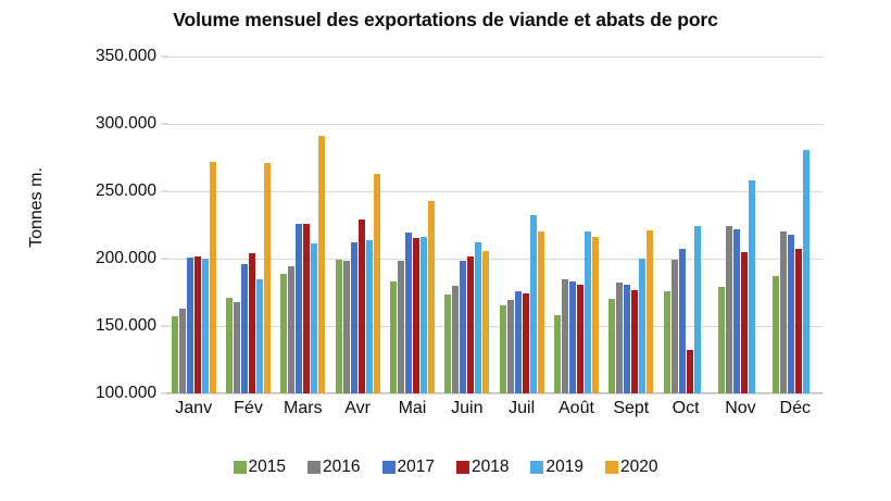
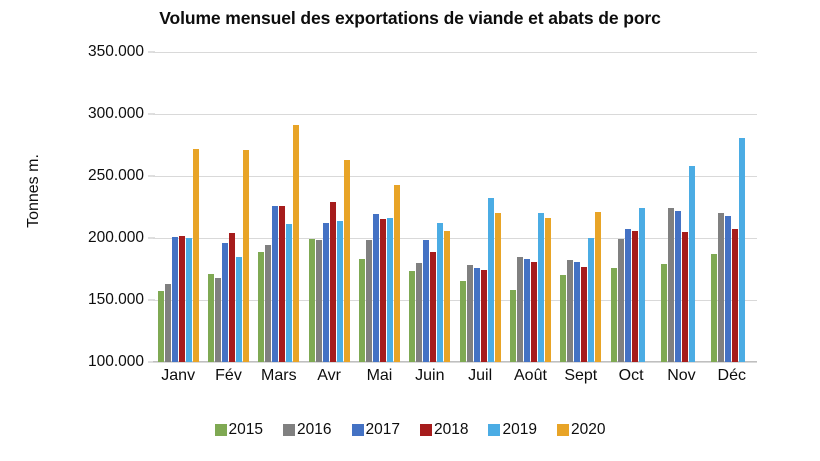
2018/Juin: 202000 -> 189000
2016/Juil: 169000 -> 178000
2018/Oct: 132000 -> 206000
